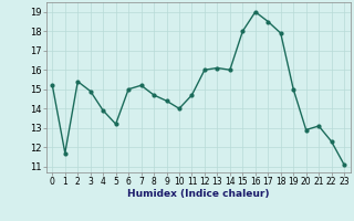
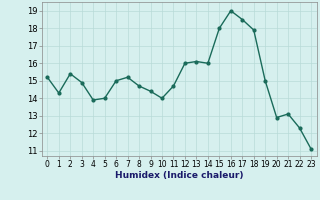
1: 11.7 -> 14.3
5: 13.2 -> 14.0
